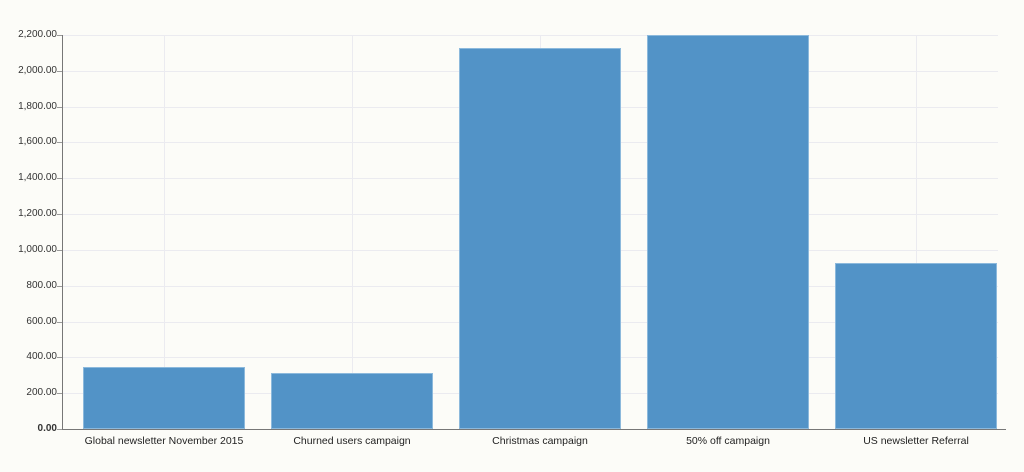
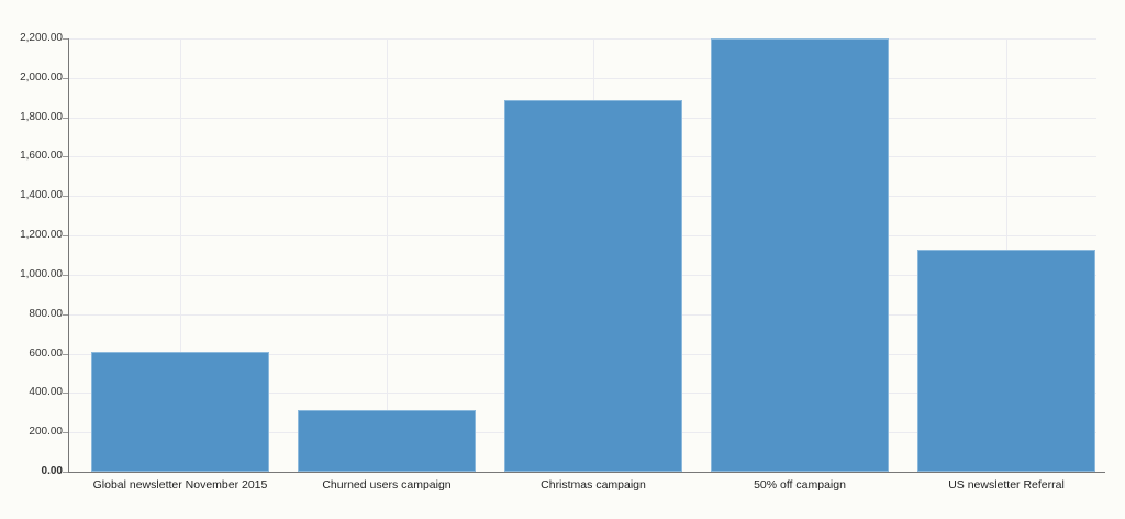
Global newsletter November 2015: 340 -> 610
Christmas campaign: 2130 -> 1890
US newsletter Referral: 920 -> 1130
